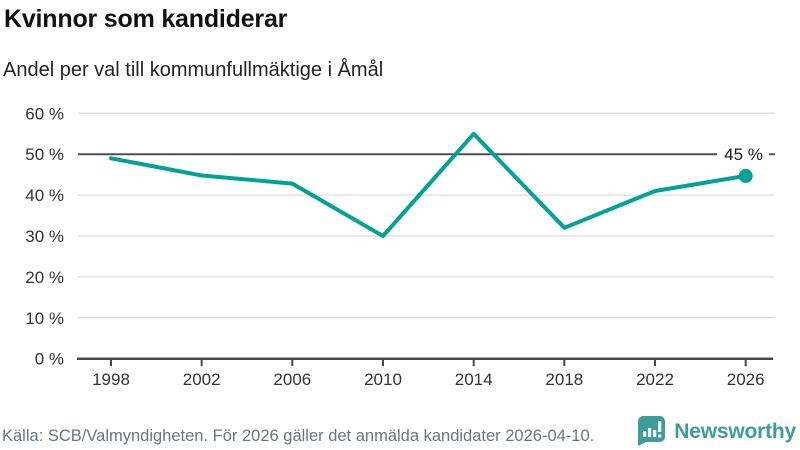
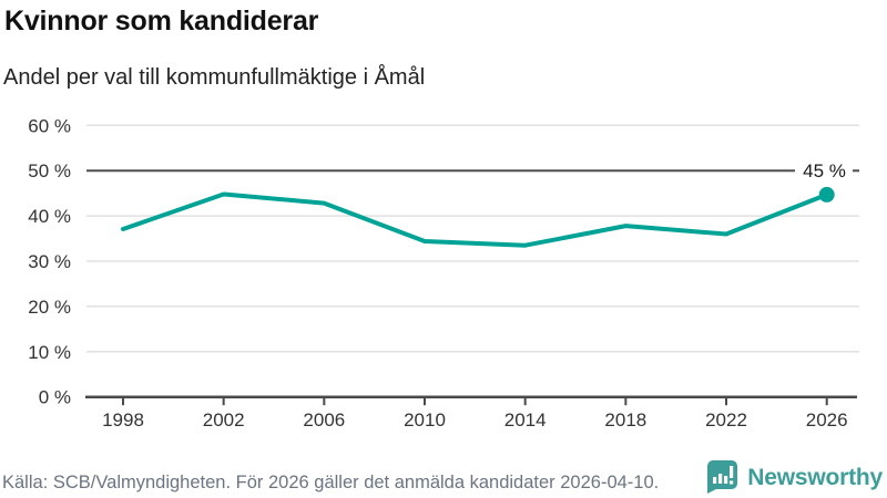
1998: 49% -> 37%
2010: 30% -> 34%
2014: 55% -> 34%
2018: 32% -> 38%
2022: 41% -> 36%
